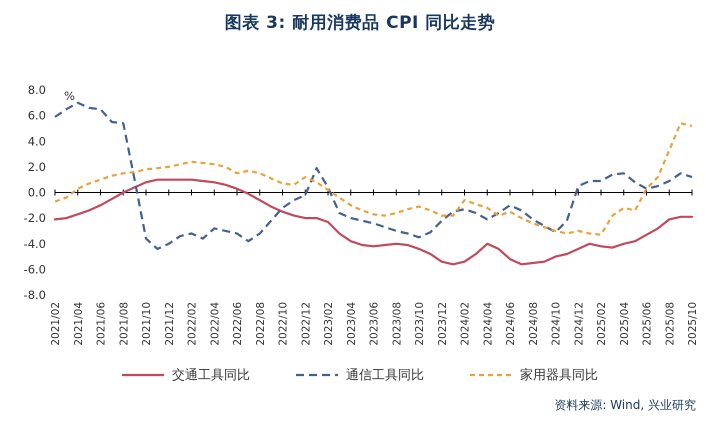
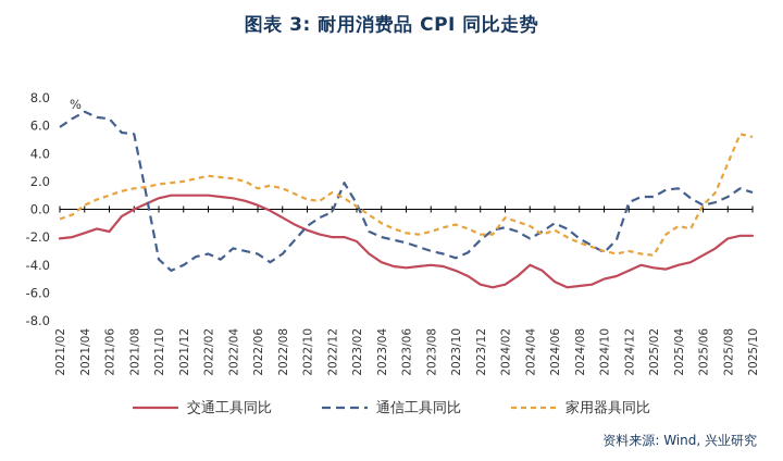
交通工具同比/2021/06: -1.0 -> -1.6
